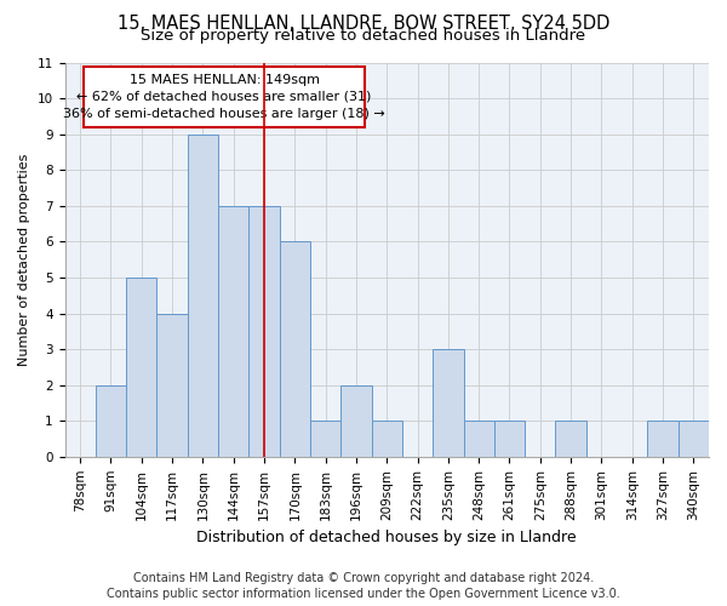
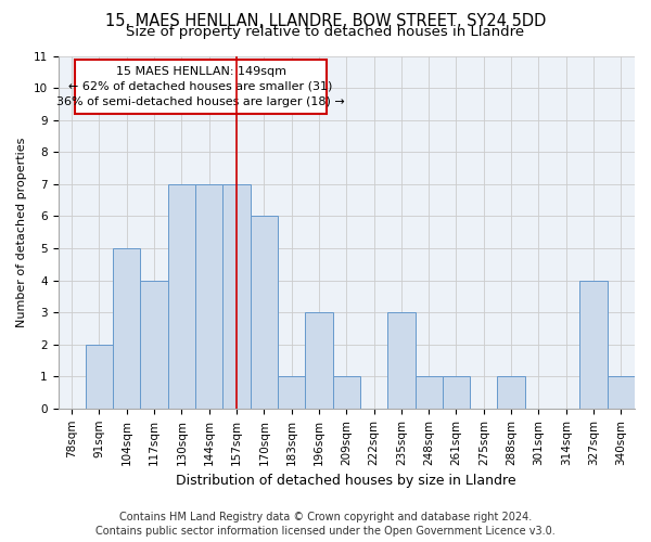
130sqm: 9 -> 7
196sqm: 2 -> 3
327sqm: 1 -> 4
